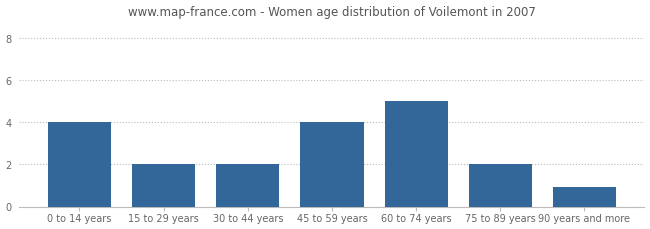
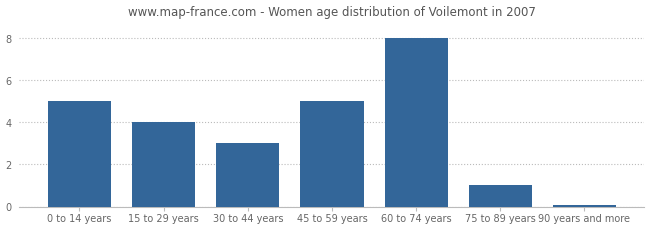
0 to 14 years: 4.00 -> 5.00
15 to 29 years: 2.00 -> 4.00
30 to 44 years: 2.00 -> 3.00
45 to 59 years: 4.00 -> 5.00
60 to 74 years: 5.00 -> 8.00
75 to 89 years: 2.00 -> 1.00
90 years and more: 0.95 -> 0.07
